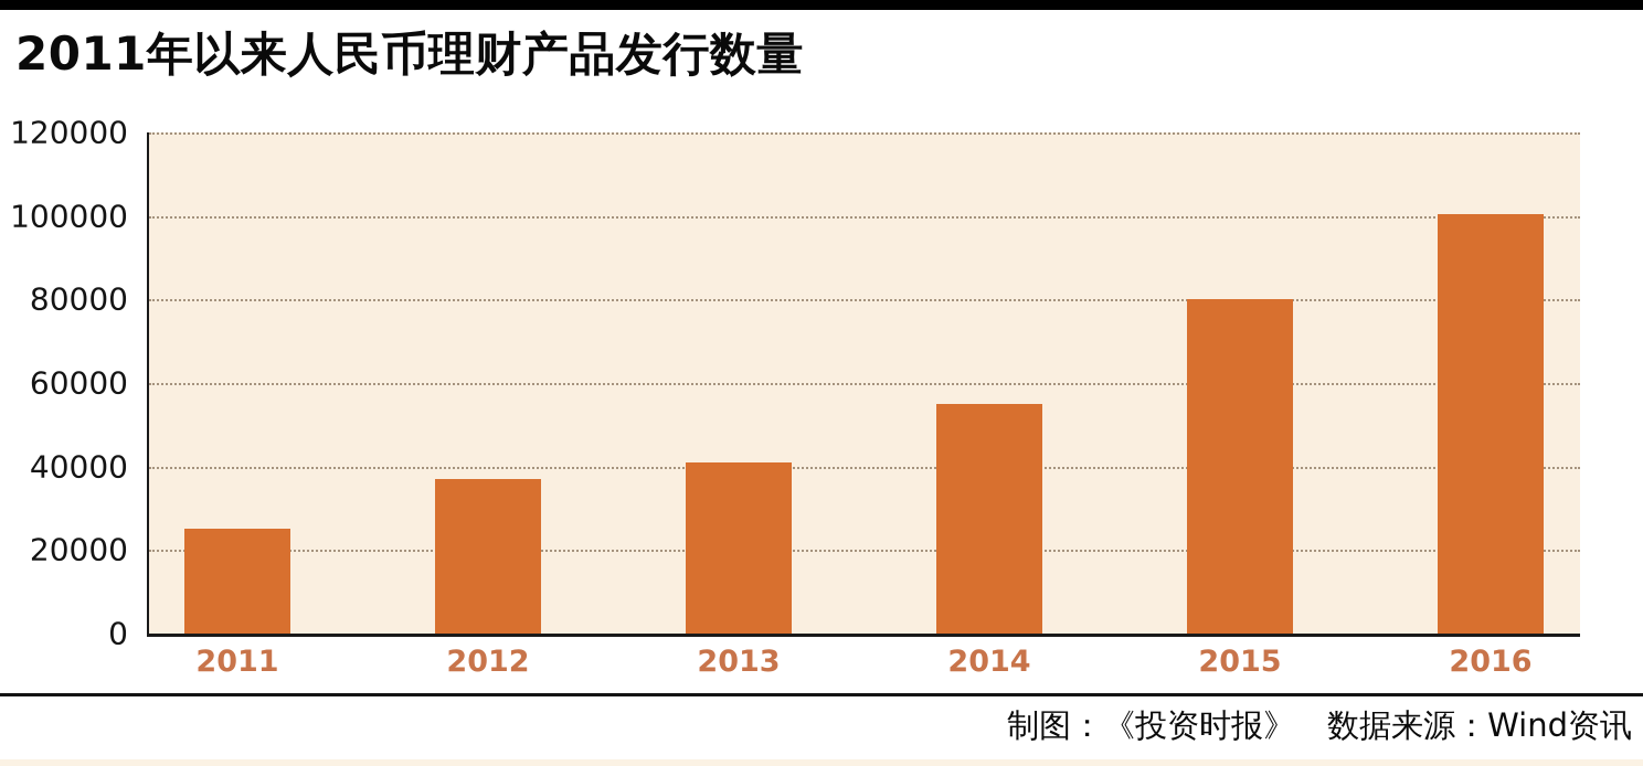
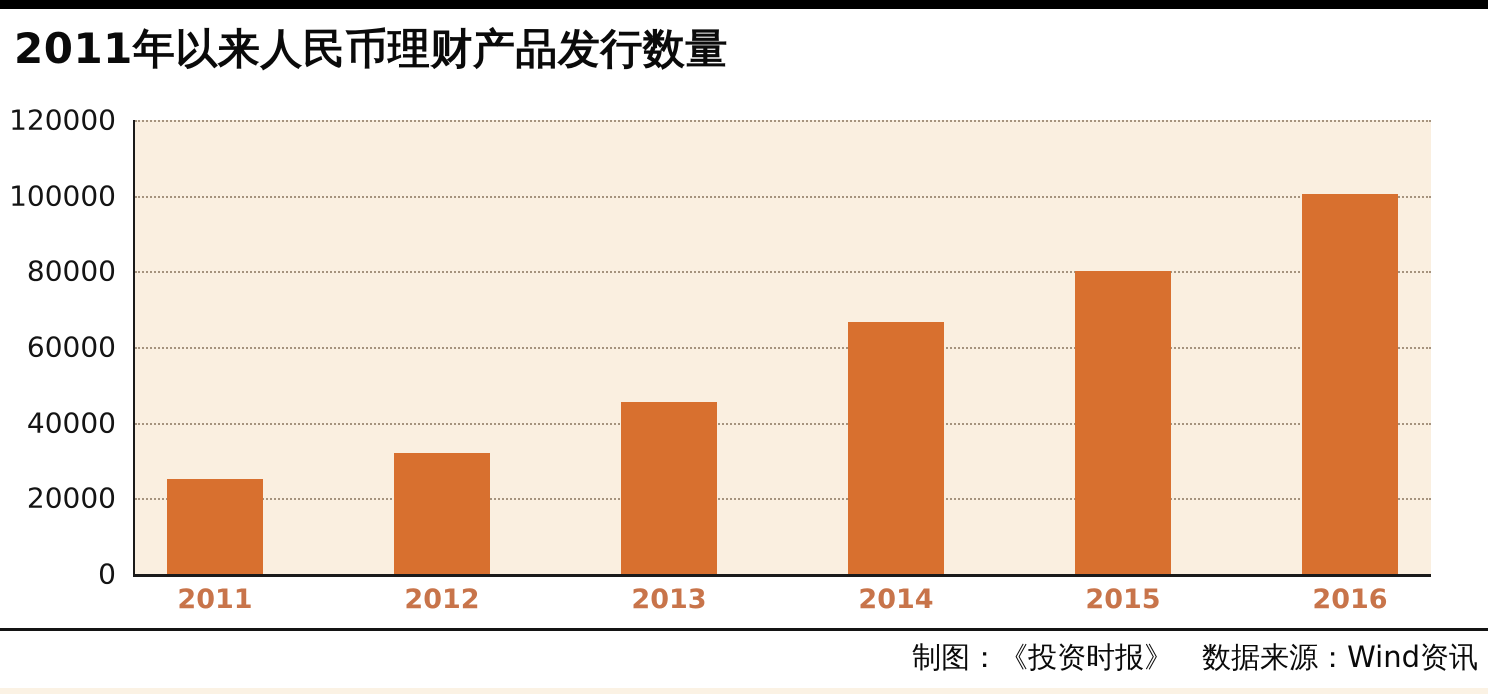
2012: 37000 -> 32000
2013: 41000 -> 46000
2014: 55000 -> 66000
